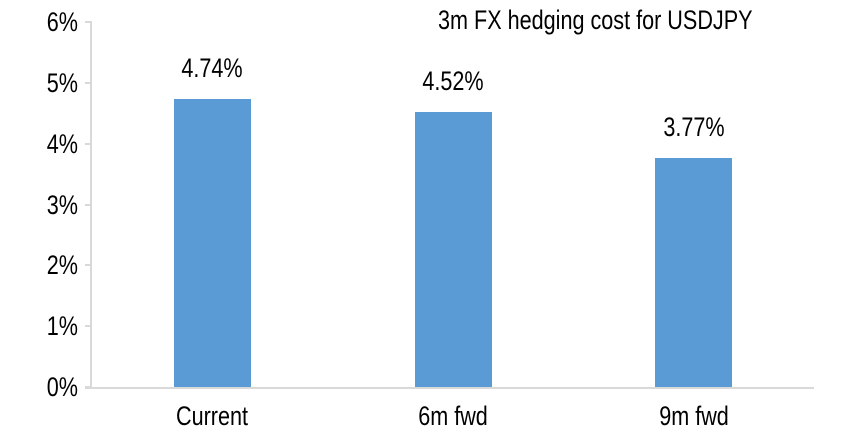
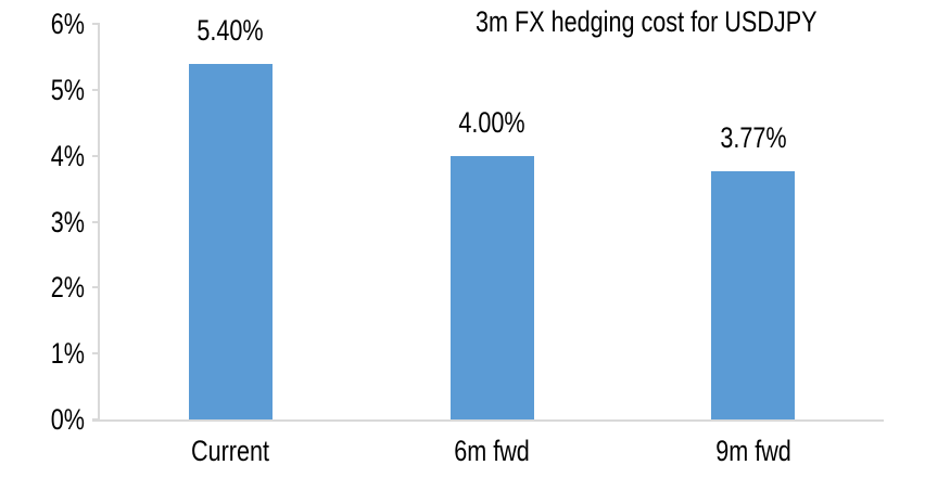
Current: 4.74% -> 5.40%
6m fwd: 4.52% -> 4.00%
